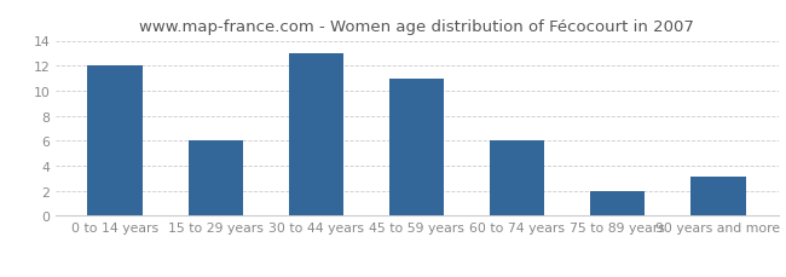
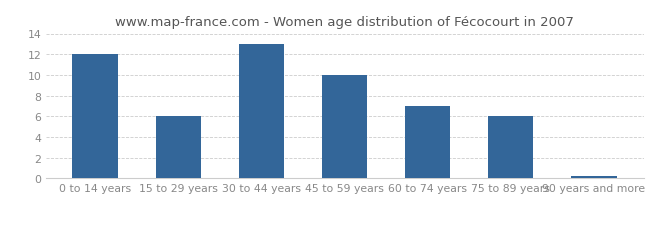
45 to 59 years: 11.0 -> 10.0
60 to 74 years: 6.0 -> 7.0
75 to 89 years: 2.0 -> 6.0
90 years and more: 3.1 -> 0.2
